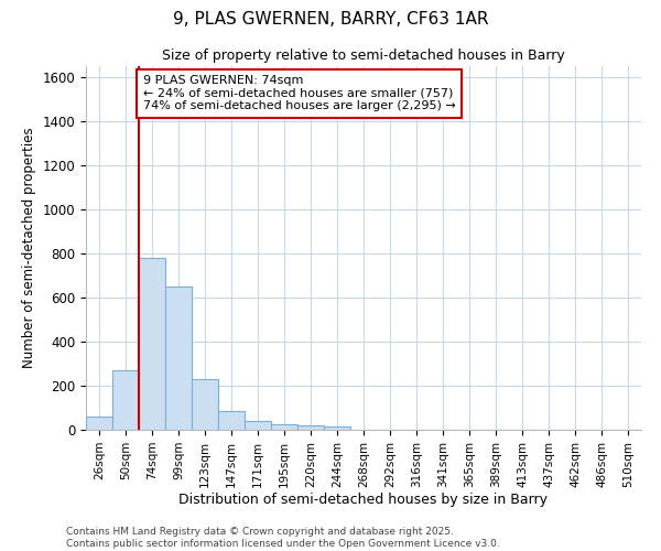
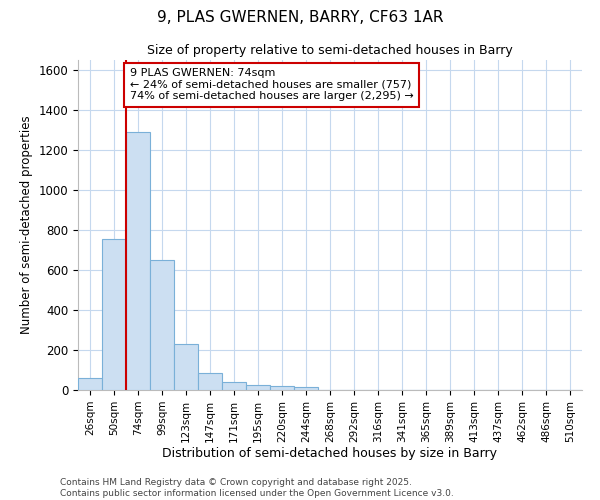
50sqm: 270 -> 755
74sqm: 780 -> 1290
